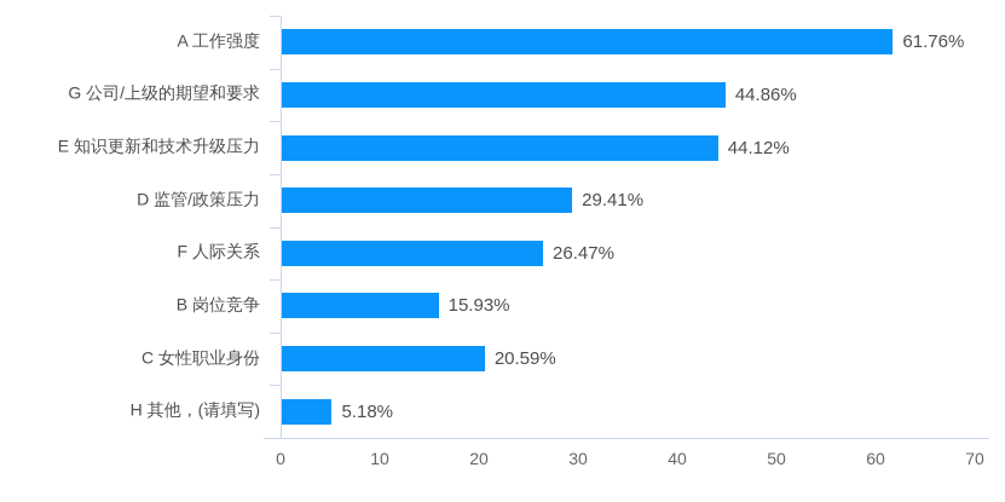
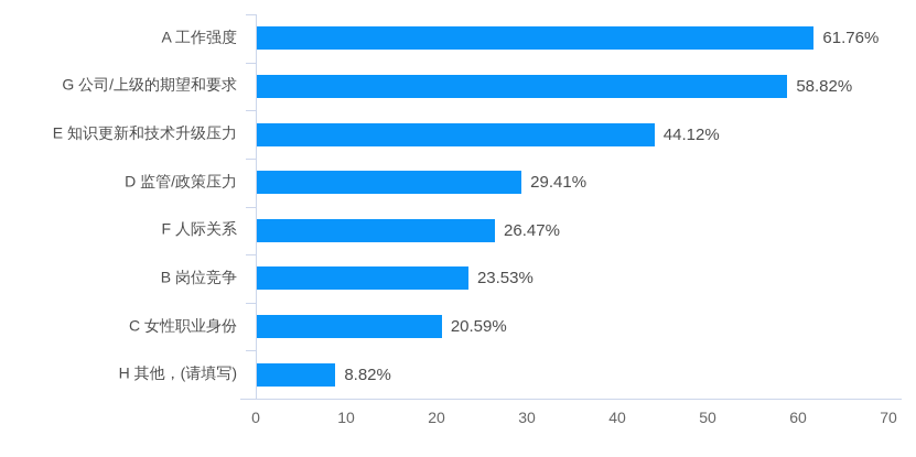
G 公司/上级的期望和要求: 44.86% -> 58.82%
B 岗位竞争: 15.93% -> 23.53%
H 其他，(请填写): 5.18% -> 8.82%
